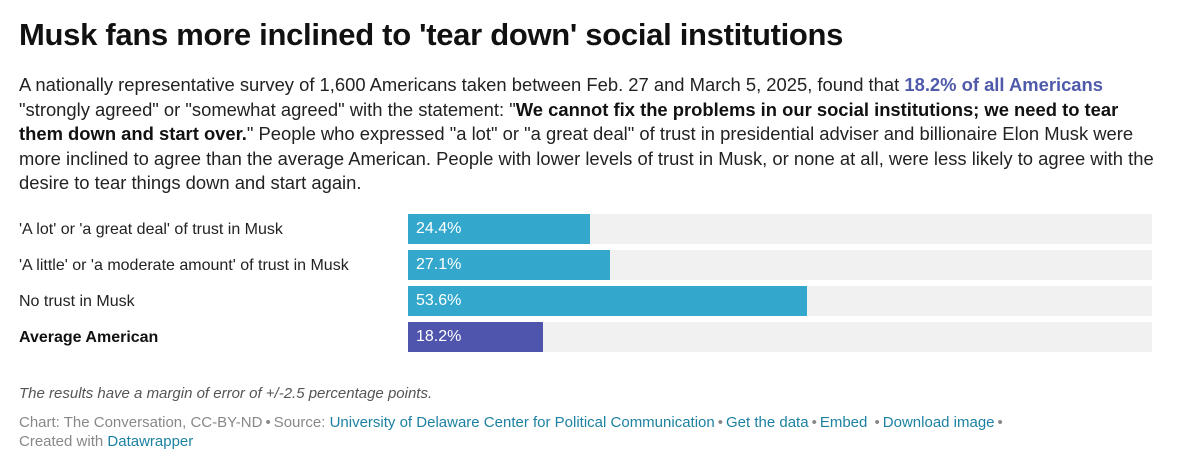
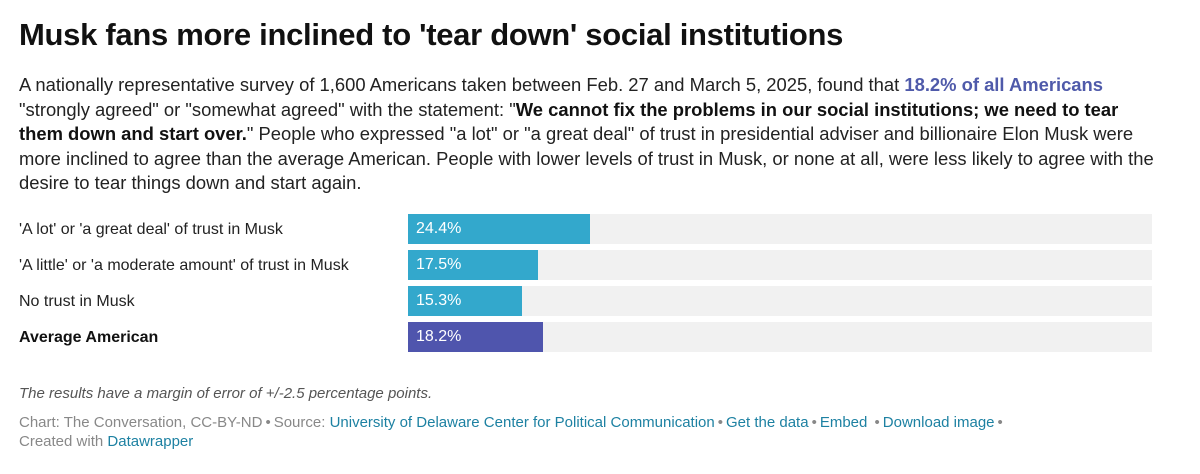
'A little' or 'a moderate amount' of trust in Musk: 27.1% -> 17.5%
No trust in Musk: 53.6% -> 15.3%
